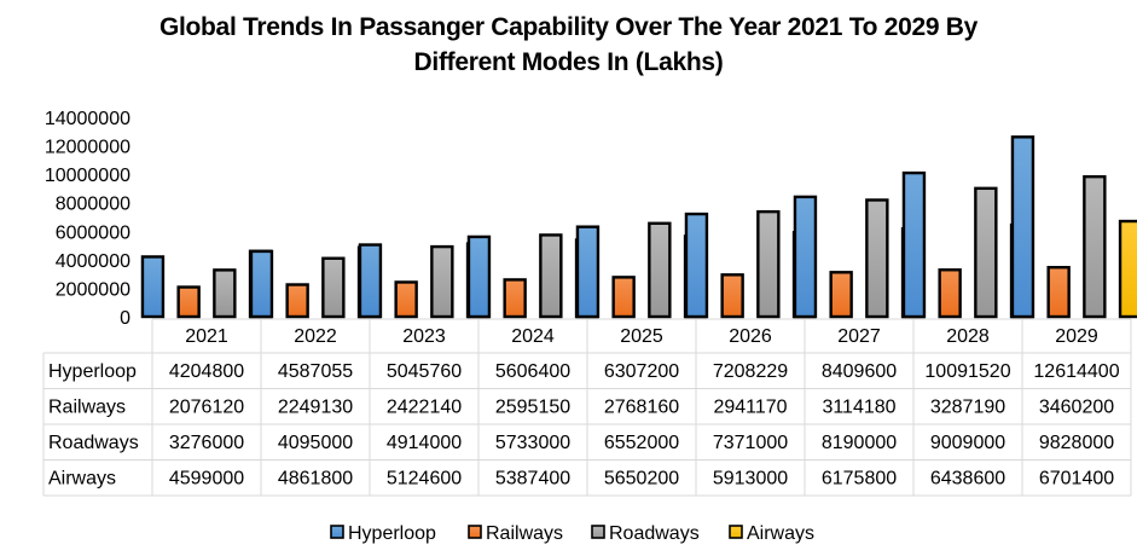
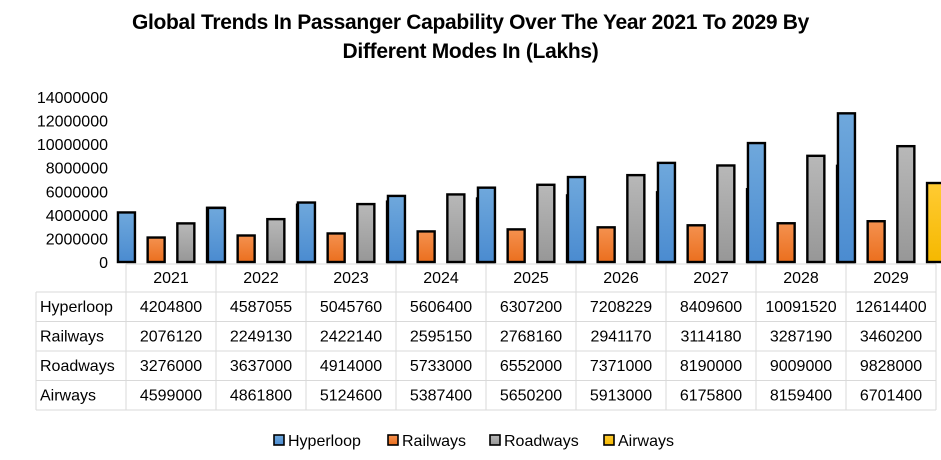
Roadways/2022: 4095000 -> 3637000
Airways/2028: 6438600 -> 8159400
